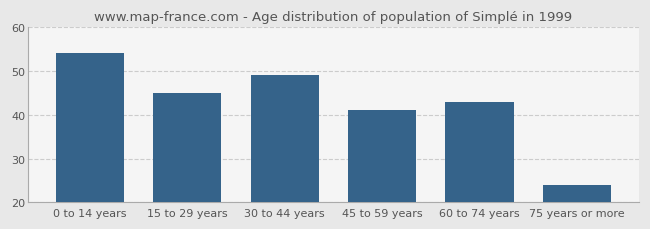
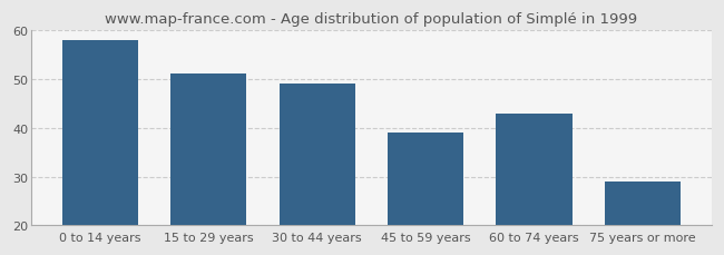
0 to 14 years: 54 -> 58
15 to 29 years: 45 -> 51
45 to 59 years: 41 -> 39
75 years or more: 24 -> 29
